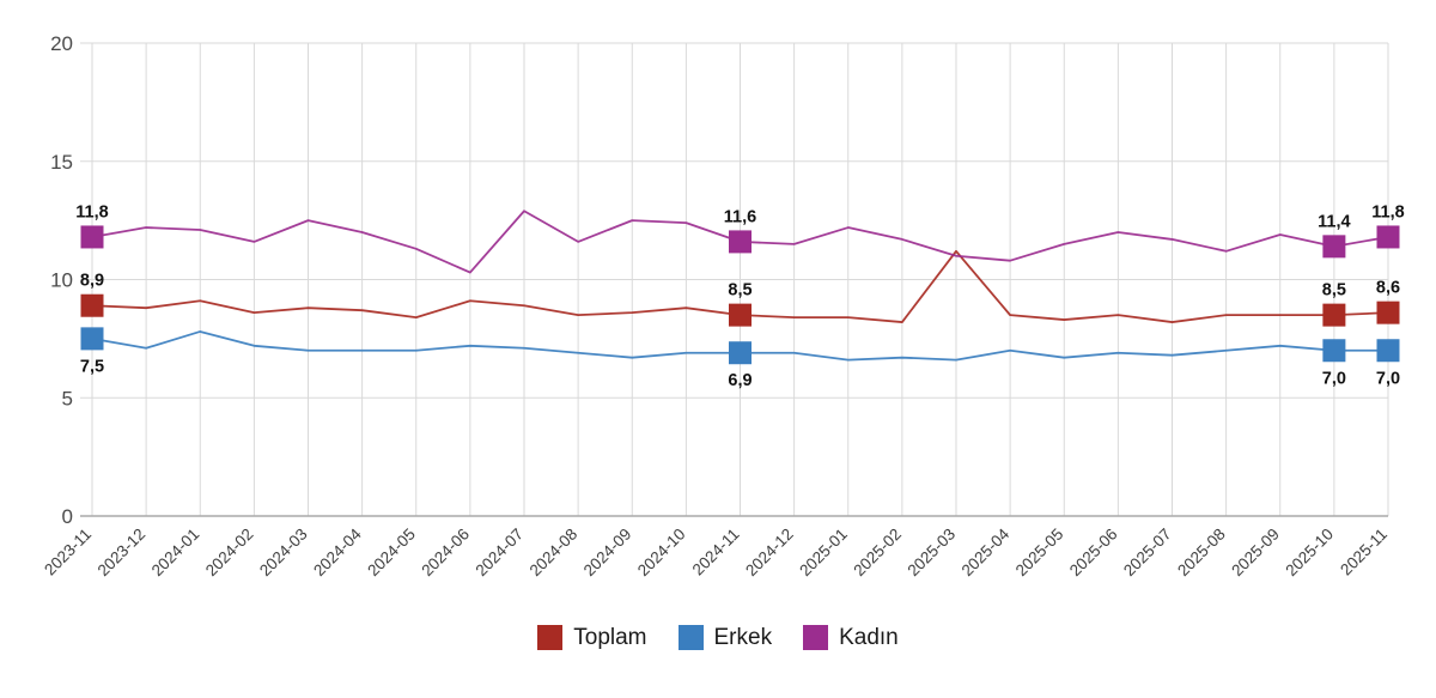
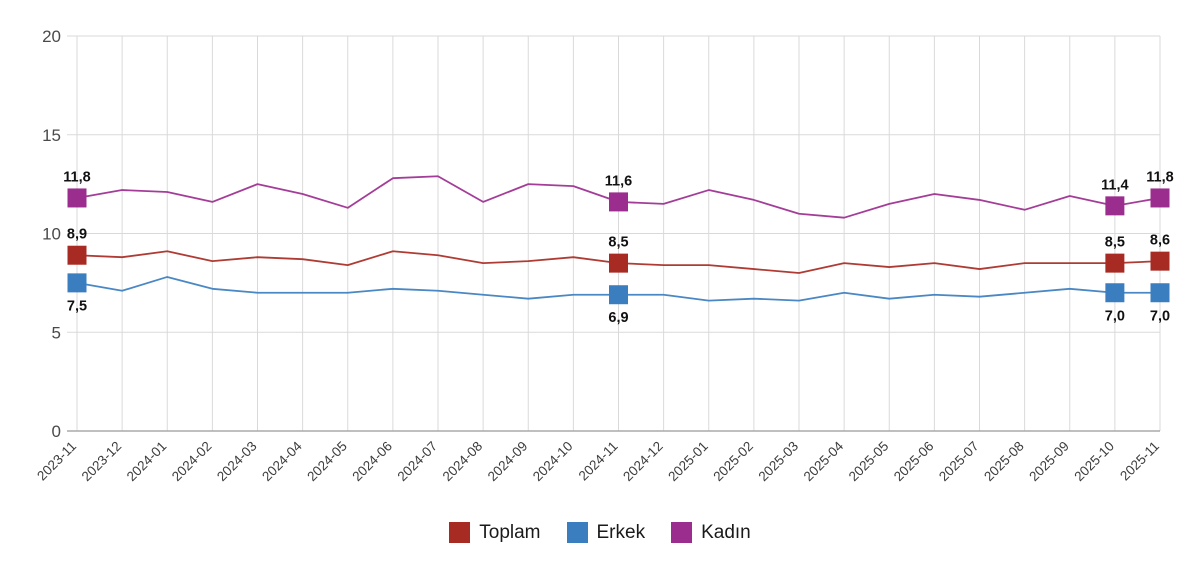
Kadın/2024-06: 10.3 -> 12.8
Toplam/2025-03: 11.2 -> 8.0
